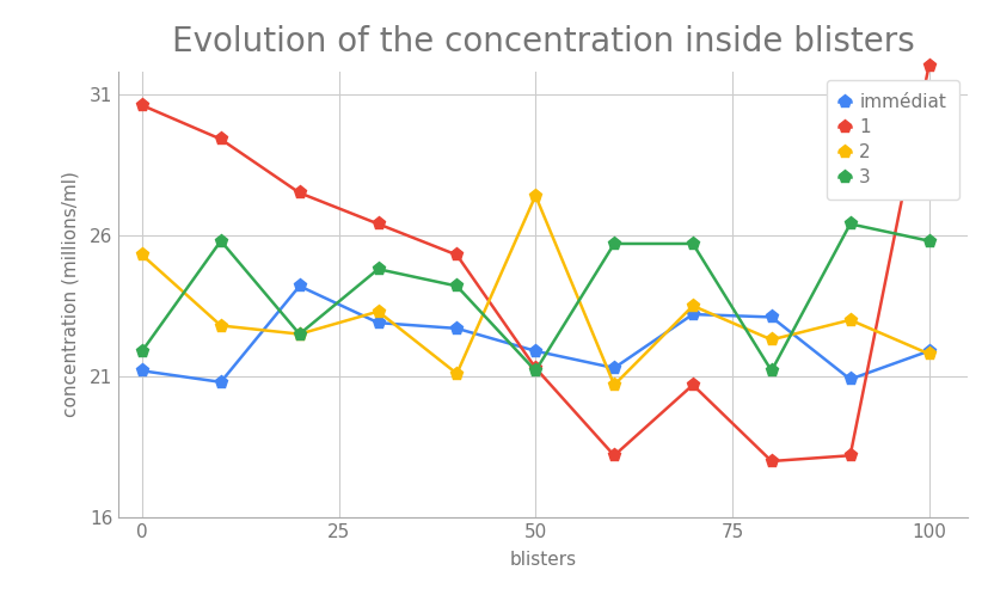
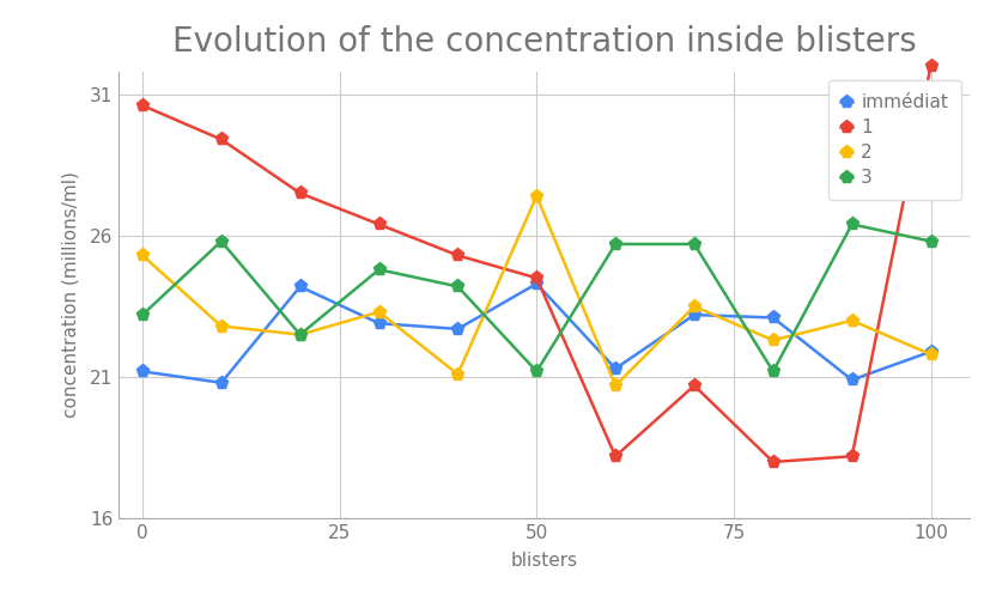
3/0: 21.9 -> 23.2
immédiat/50: 21.9 -> 24.3
1/50: 21.3 -> 24.5
